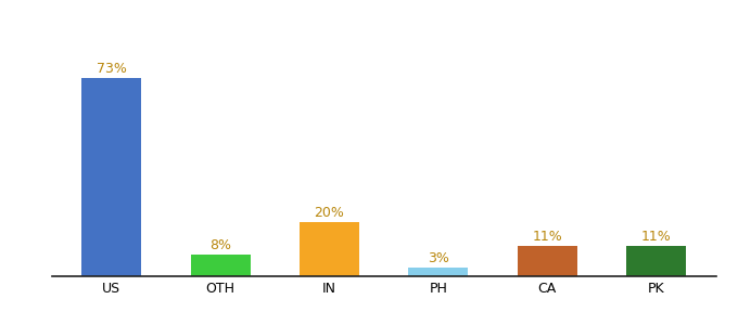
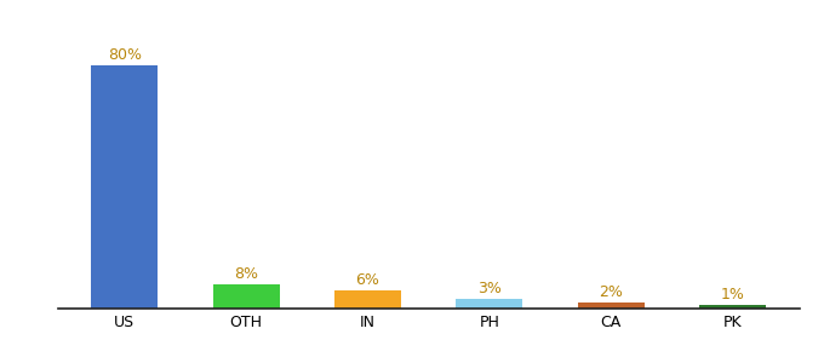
US: 73% -> 80%
IN: 20% -> 6%
CA: 11% -> 2%
PK: 11% -> 1%
